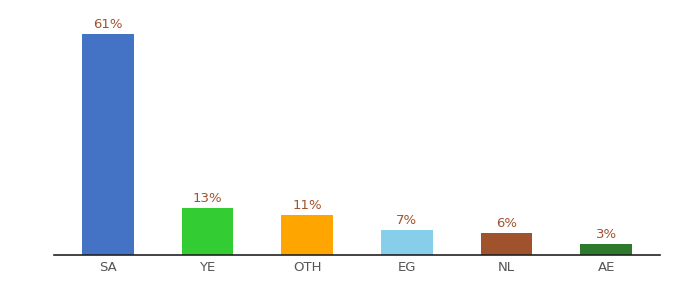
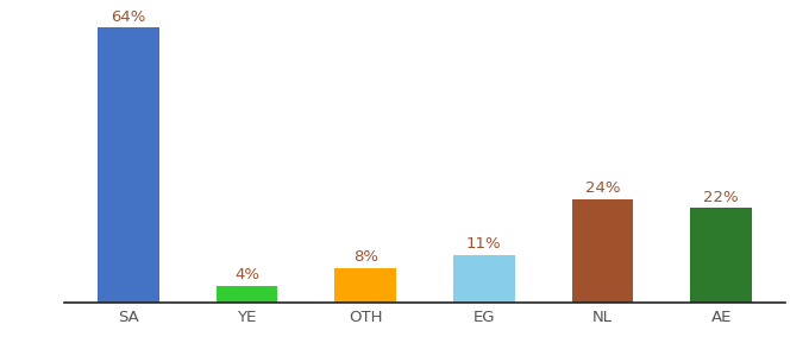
SA: 61% -> 64%
YE: 13% -> 4%
OTH: 11% -> 8%
EG: 7% -> 11%
NL: 6% -> 24%
AE: 3% -> 22%
